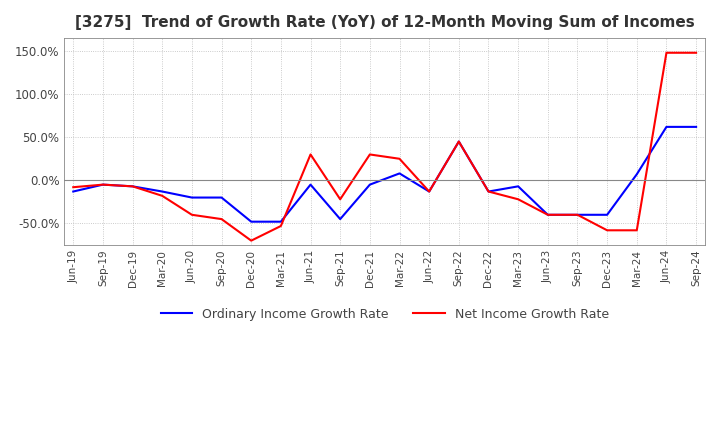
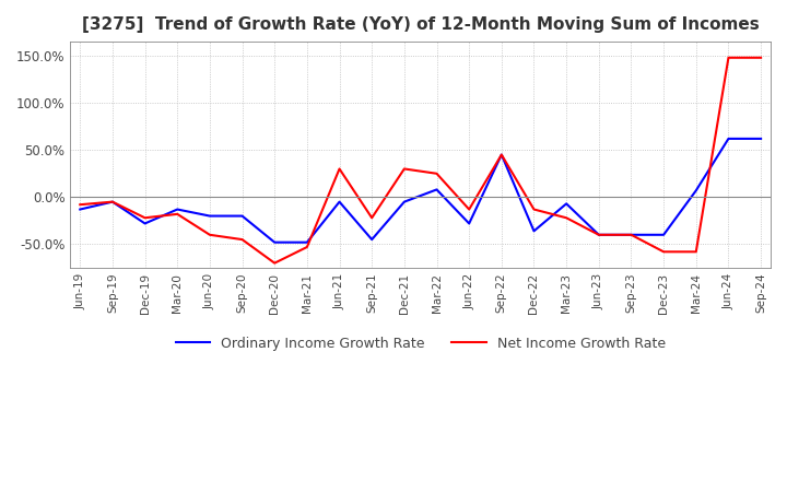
Ordinary Income Growth Rate/Dec-19: -7% -> -28%
Net Income Growth Rate/Dec-19: -7% -> -22%
Ordinary Income Growth Rate/Jun-22: -13% -> -28%
Ordinary Income Growth Rate/Dec-22: -13% -> -36%
